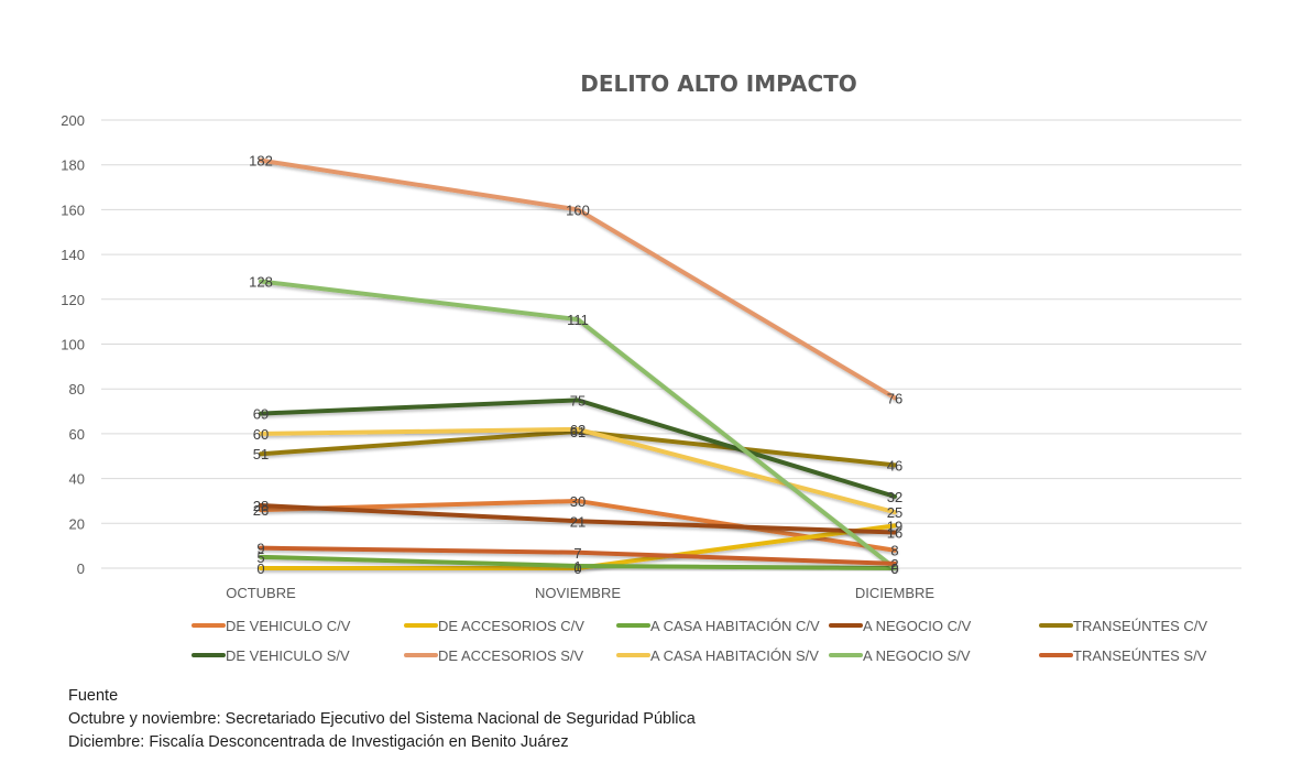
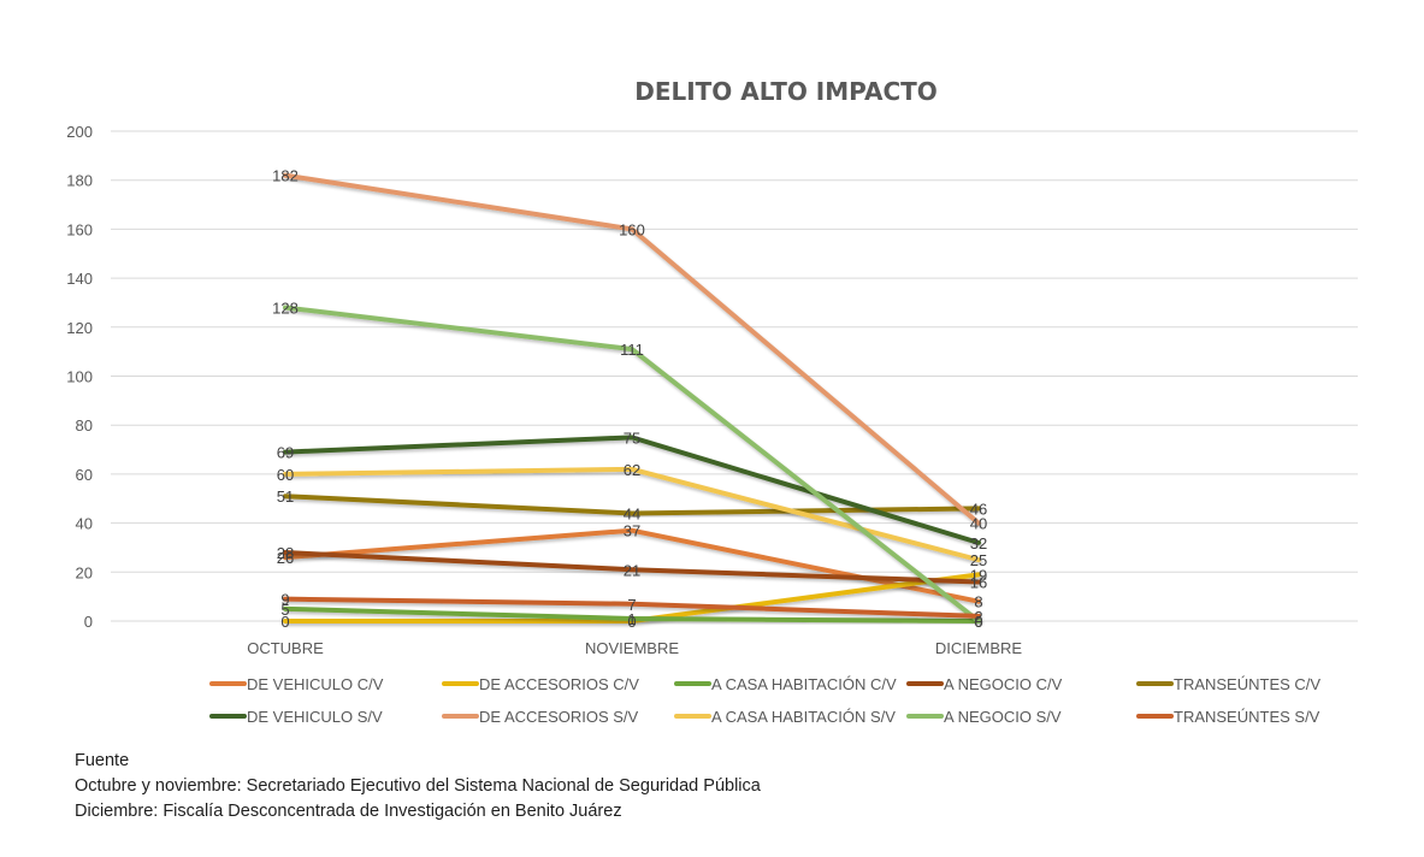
DE VEHICULO C/V/NOVIEMBRE: 30 -> 37
TRANSEÚNTES C/V/NOVIEMBRE: 61 -> 44
DE ACCESORIOS S/V/DICIEMBRE: 76 -> 40
